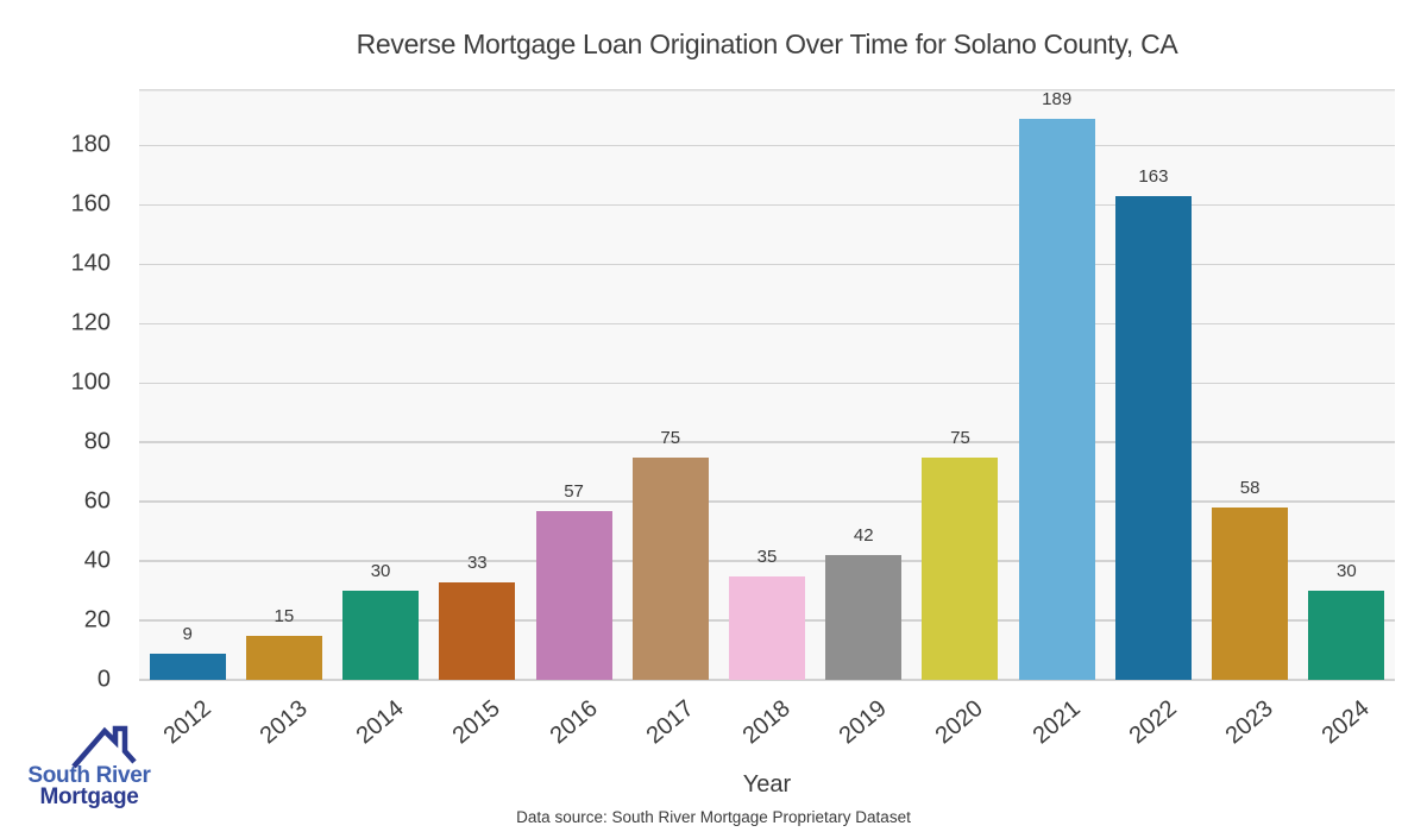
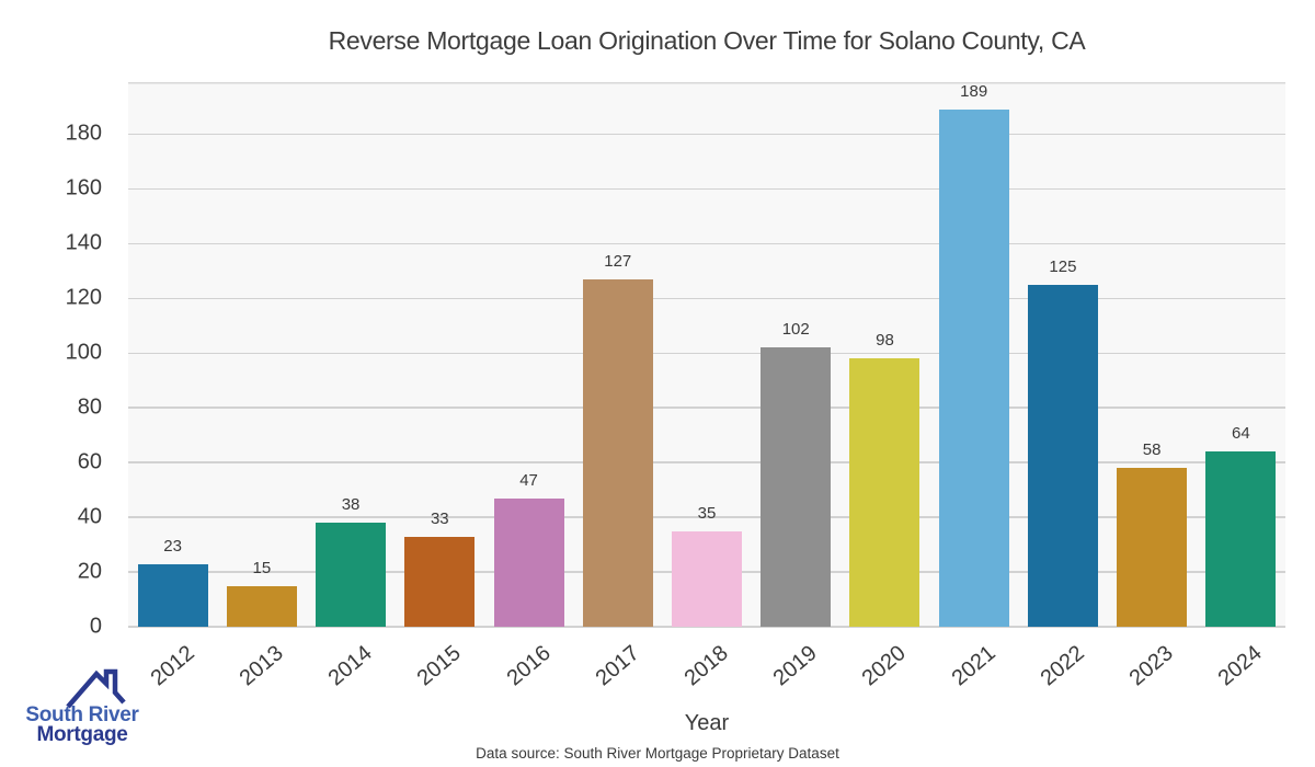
2012: 9 -> 23
2014: 30 -> 38
2016: 57 -> 47
2017: 75 -> 127
2019: 42 -> 102
2020: 75 -> 98
2022: 163 -> 125
2024: 30 -> 64
